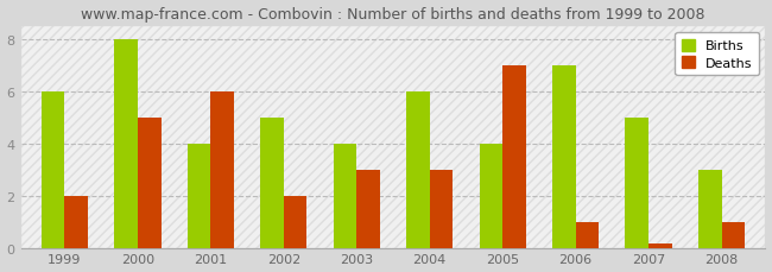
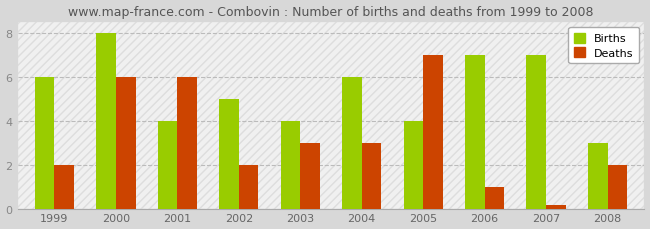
Deaths/2000: 5.00 -> 6.00
Births/2007: 5 -> 7
Deaths/2008: 1.00 -> 2.00
